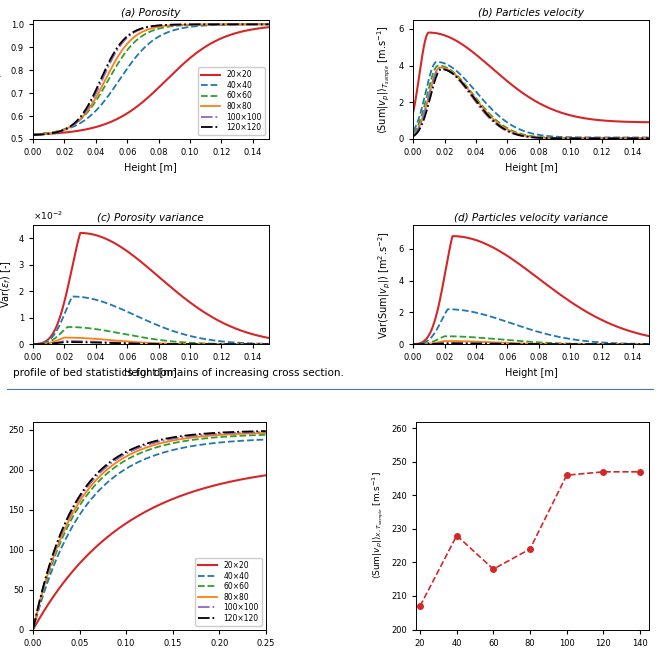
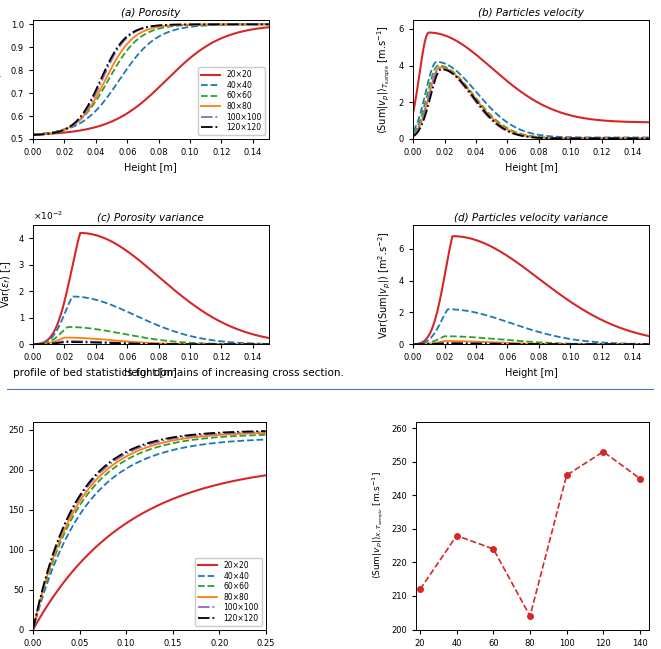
20: 207 -> 212
60: 218 -> 224
80: 224 -> 204
120: 247 -> 253
140: 247 -> 245
